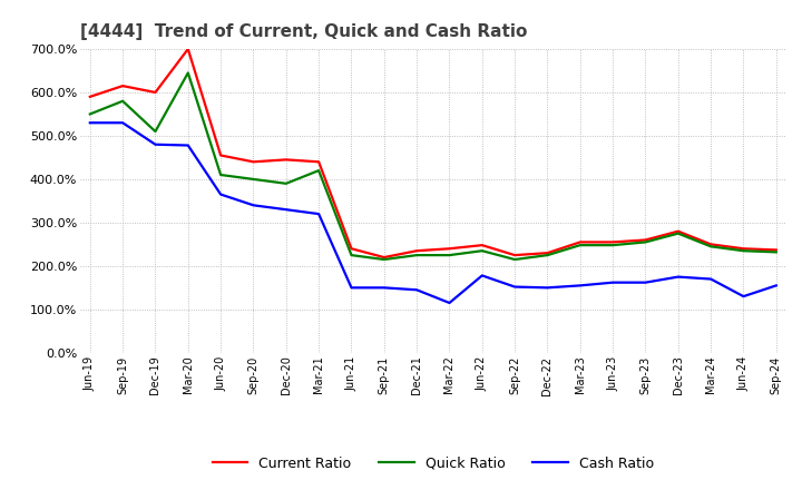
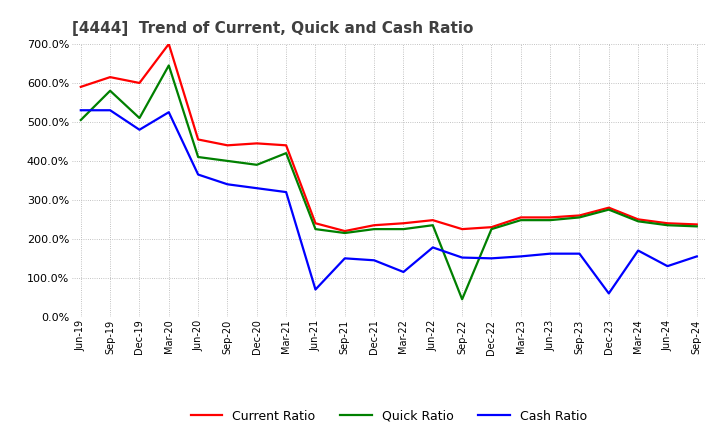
Quick Ratio/Jun-19: 550% -> 505%
Cash Ratio/Mar-20: 478% -> 525%
Cash Ratio/Jun-21: 150% -> 70%
Quick Ratio/Sep-22: 215% -> 45%
Cash Ratio/Dec-23: 175% -> 60%
